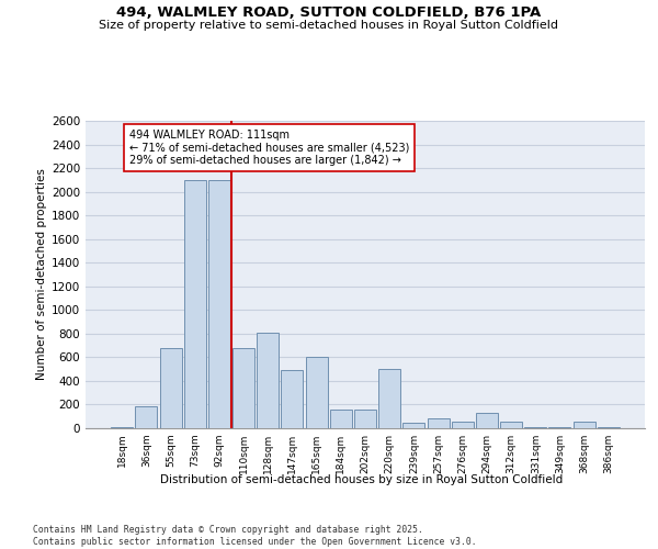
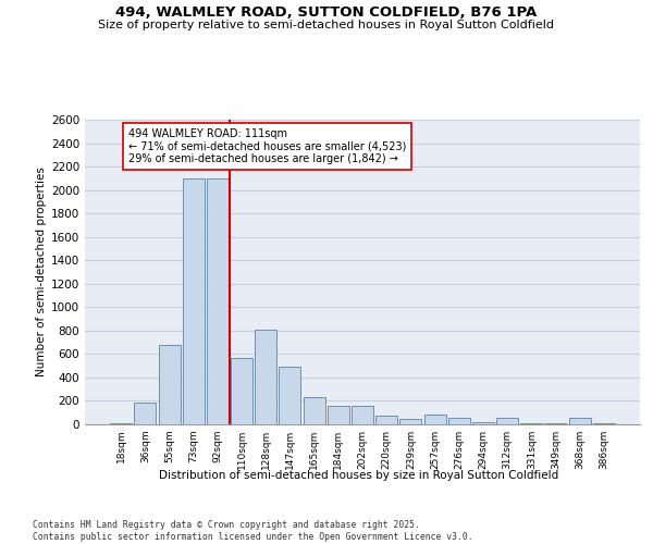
110sqm: 680 -> 570
165sqm: 600 -> 230
220sqm: 500 -> 70
294sqm: 130 -> 20
